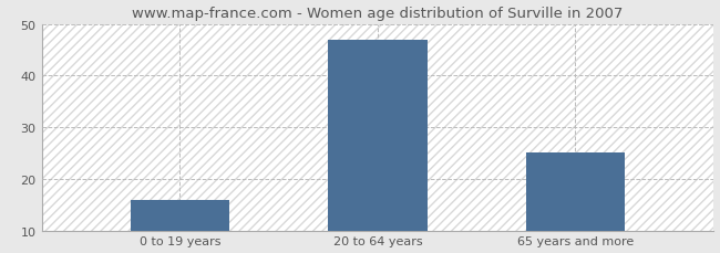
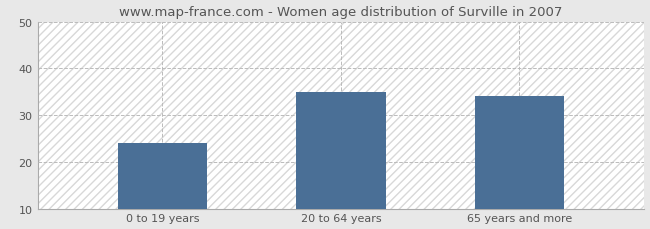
0 to 19 years: 16 -> 24
20 to 64 years: 47 -> 35
65 years and more: 25 -> 34
